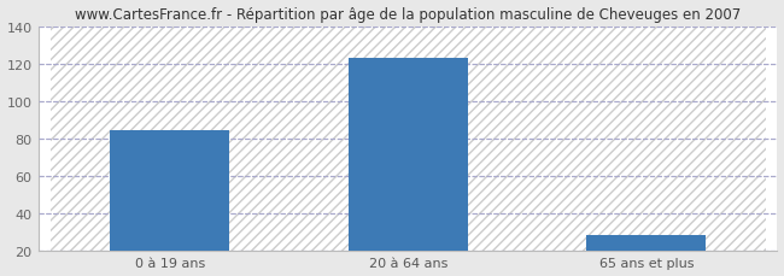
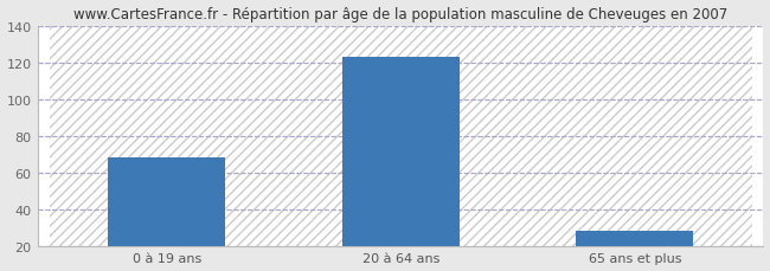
0 à 19 ans: 84 -> 68
